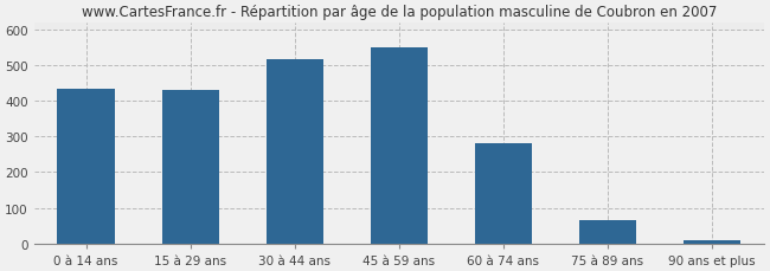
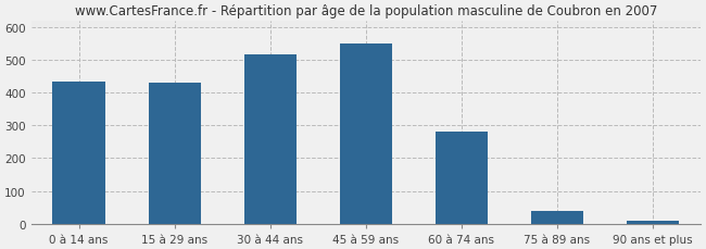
75 à 89 ans: 65 -> 40
